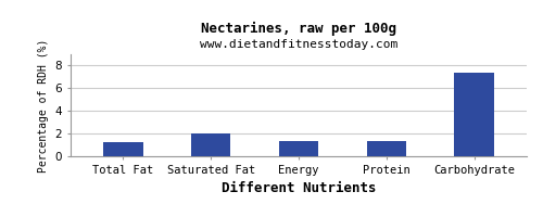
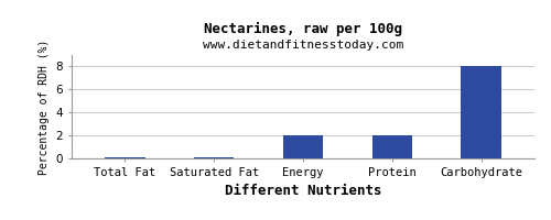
Total Fat: 1.2 -> 0.1
Saturated Fat: 2.0 -> 0.1
Energy: 1.3 -> 2.0
Protein: 1.3 -> 2.0
Carbohydrate: 7.4 -> 8.0
